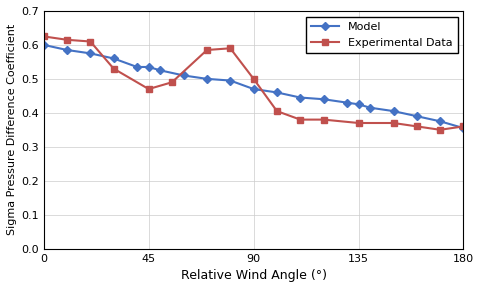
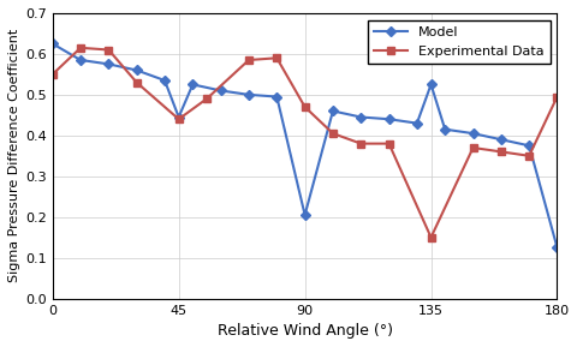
Model/0: 0.600 -> 0.625
Experimental Data/0: 0.625 -> 0.550
Model/45: 0.535 -> 0.445
Experimental Data/45: 0.470 -> 0.440
Model/90: 0.470 -> 0.205
Experimental Data/90: 0.500 -> 0.470
Model/135: 0.425 -> 0.525
Experimental Data/135: 0.370 -> 0.150
Model/180: 0.355 -> 0.125
Experimental Data/180: 0.360 -> 0.495
